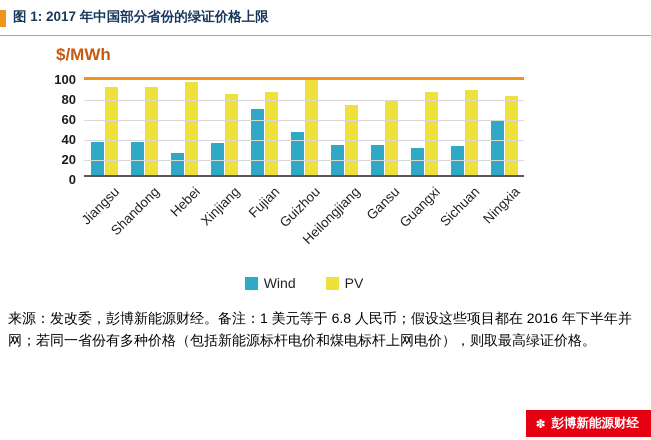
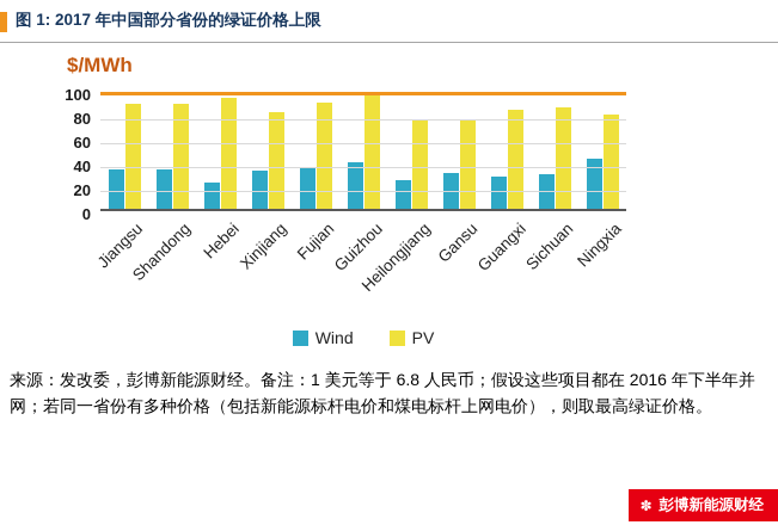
Wind/Fujian: 66 -> 34
PV/Fujian: 83 -> 89
Wind/Guizhou: 43 -> 39
Wind/Heilongjiang: 30 -> 24
PV/Heilongjiang: 70 -> 75
Wind/Ningxia: 55 -> 42
